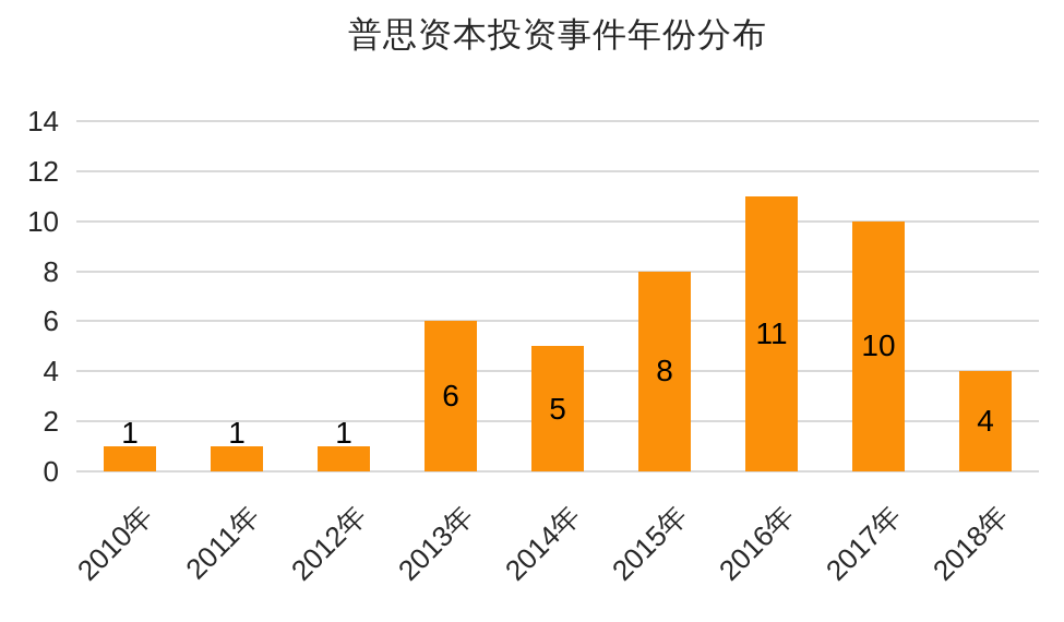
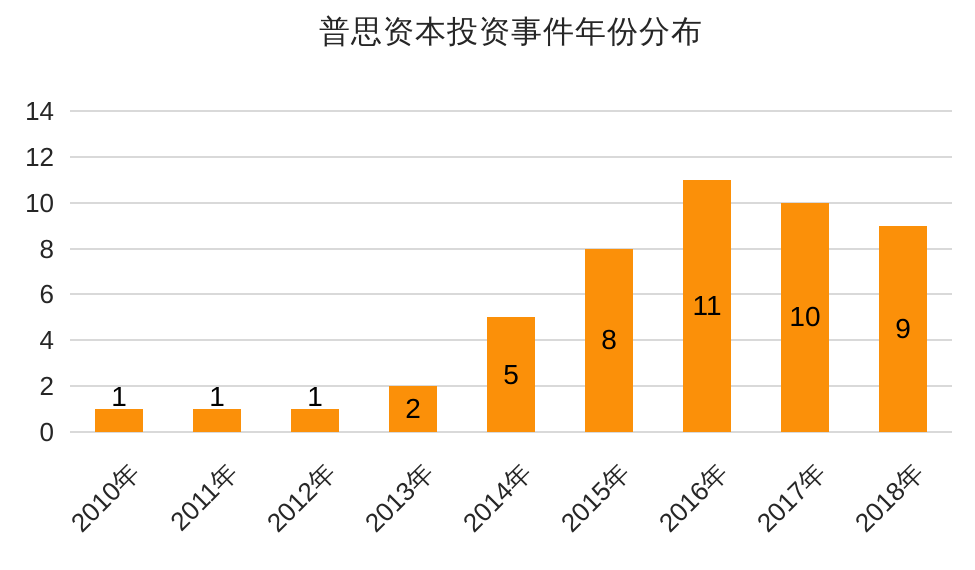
2013年: 6 -> 2
2018年: 4 -> 9
